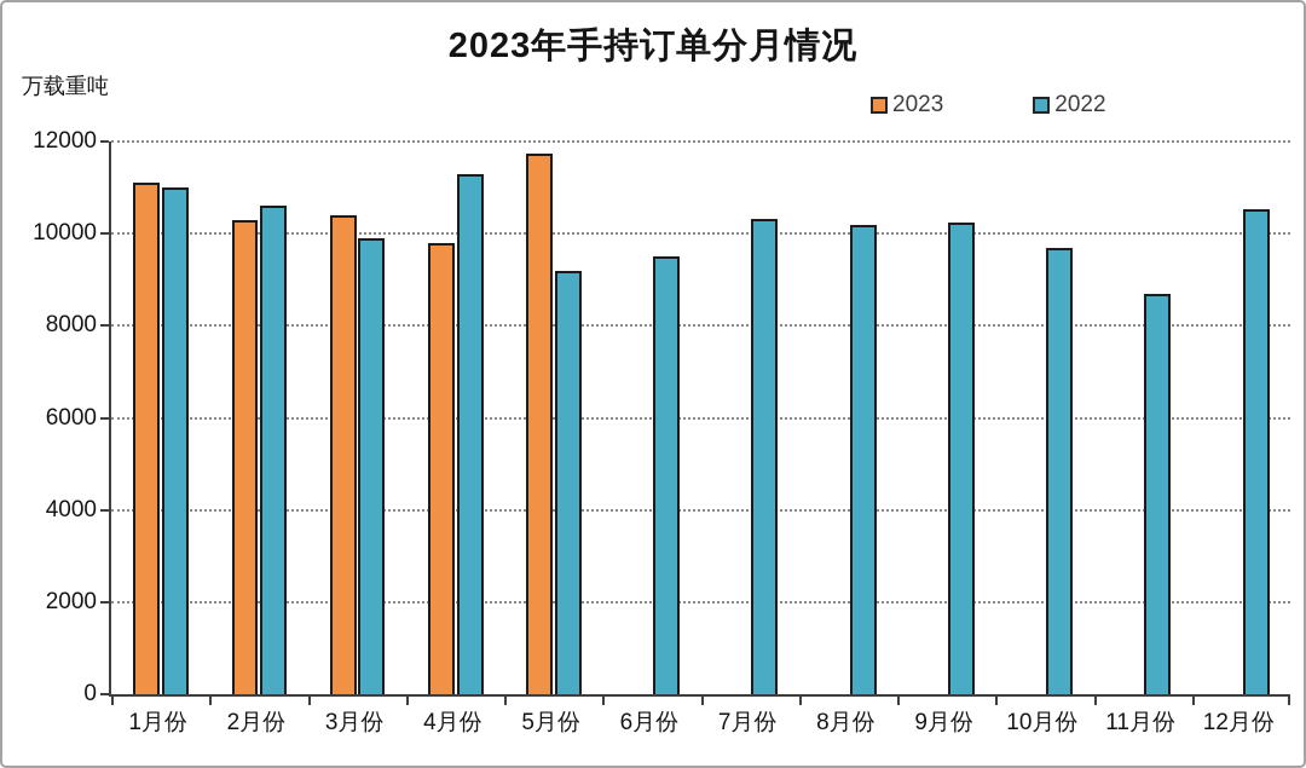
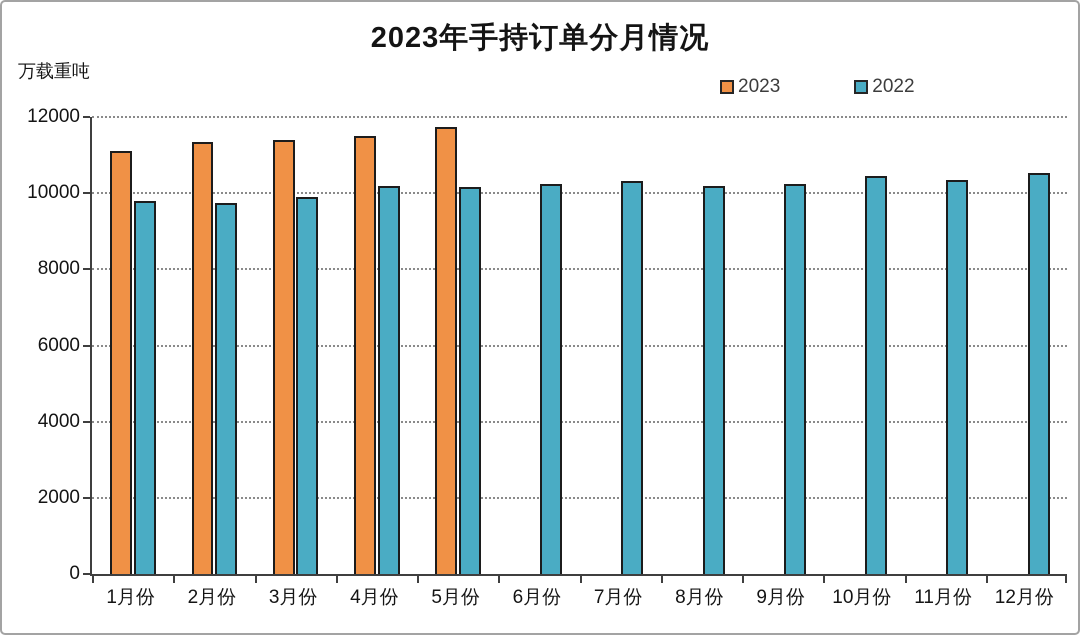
2022/1月份: 11000 -> 9800
2023/2月份: 10300 -> 11400
2022/2月份: 10600 -> 9800
2023/3月份: 10400 -> 11400
2023/4月份: 9800 -> 11500
2022/4月份: 11300 -> 10200
2022/5月份: 9200 -> 10200
2022/6月份: 9500 -> 10200
2022/10月份: 9700 -> 10400
2022/11月份: 8700 -> 10300
